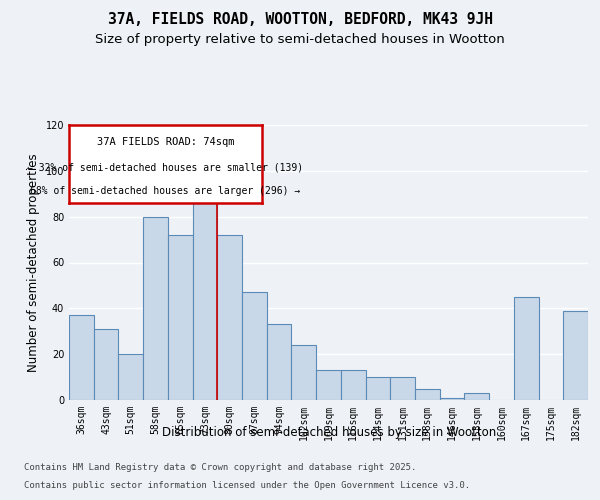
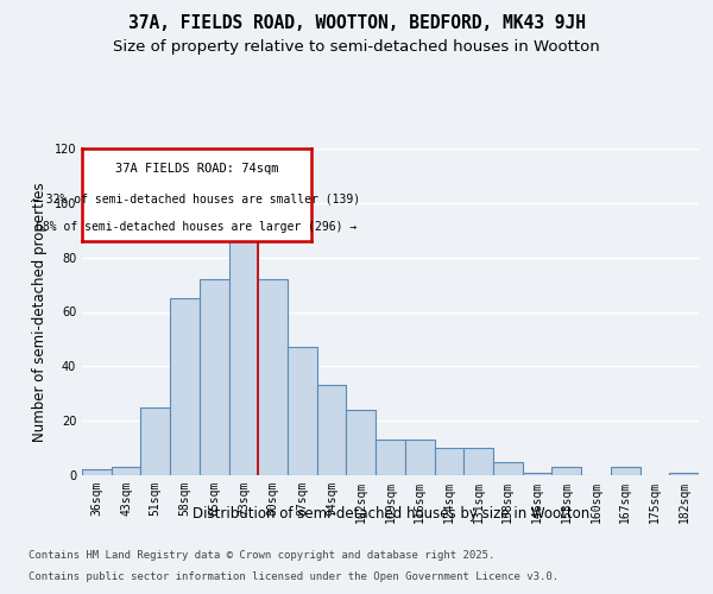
36sqm: 37 -> 2
43sqm: 31 -> 3
51sqm: 20 -> 25
58sqm: 80 -> 65
167sqm: 45 -> 3
182sqm: 39 -> 1
